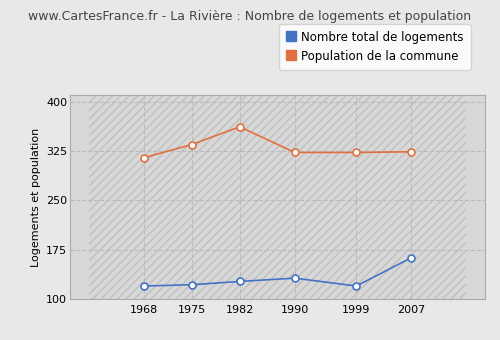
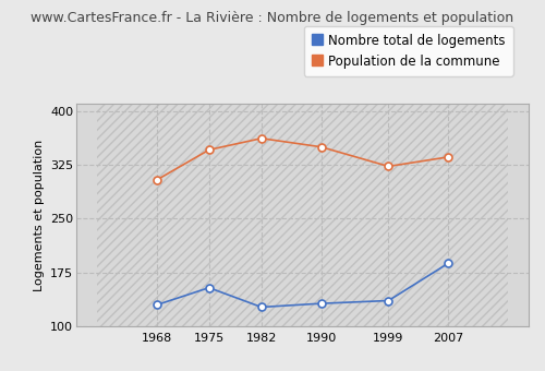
Nombre total de logements/1968: 120 -> 130
Population de la commune/1968: 315 -> 304
Nombre total de logements/1975: 122 -> 154
Population de la commune/1975: 335 -> 346
Population de la commune/1990: 323 -> 350
Nombre total de logements/1999: 120 -> 136
Nombre total de logements/2007: 163 -> 188
Population de la commune/2007: 324 -> 336
